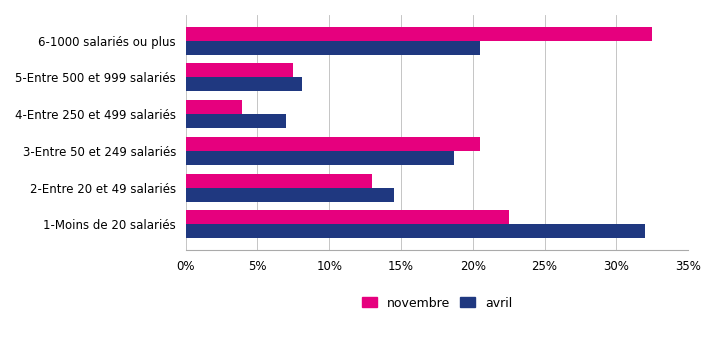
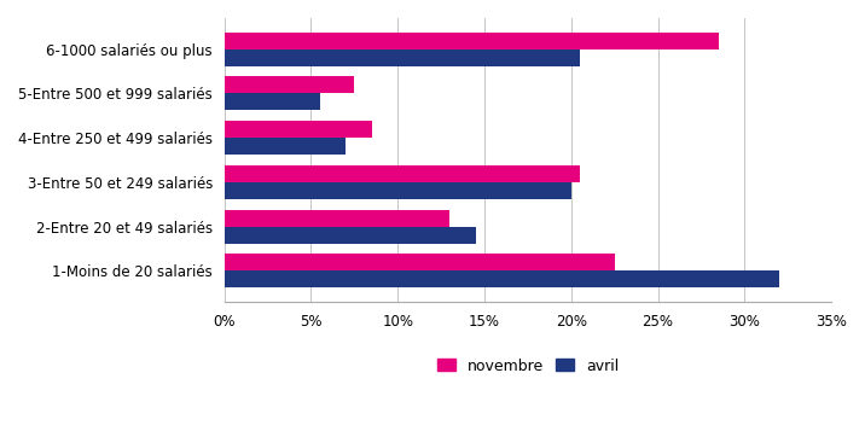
novembre/6-1000 salariés ou plus: 32.5% -> 28.5%
avril/5-Entre 500 et 999 salariés: 8.1% -> 5.5%
novembre/4-Entre 250 et 499 salariés: 3.9% -> 8.5%
avril/3-Entre 50 et 249 salariés: 18.7% -> 20.0%
